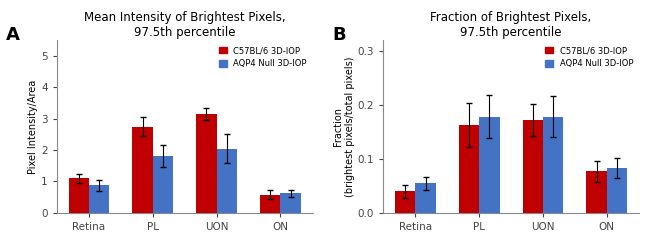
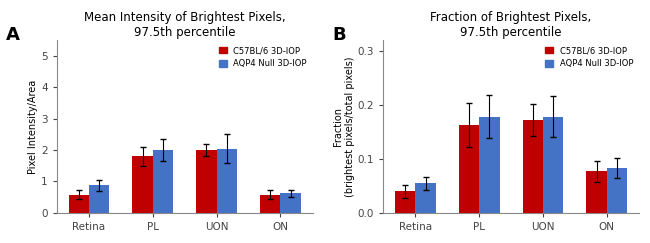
Mean Intensity of Brightest Pixels, 97.5th percentile/C57BL/6 3D-IOP/Retina: 1.10 -> 0.58
Mean Intensity of Brightest Pixels, 97.5th percentile/C57BL/6 3D-IOP/PL: 2.75 -> 1.80
Mean Intensity of Brightest Pixels, 97.5th percentile/AQP4 Null 3D-IOP/PL: 1.80 -> 2.00
Mean Intensity of Brightest Pixels, 97.5th percentile/C57BL/6 3D-IOP/UON: 3.15 -> 2.00
